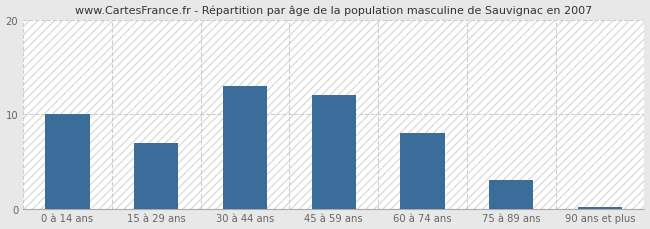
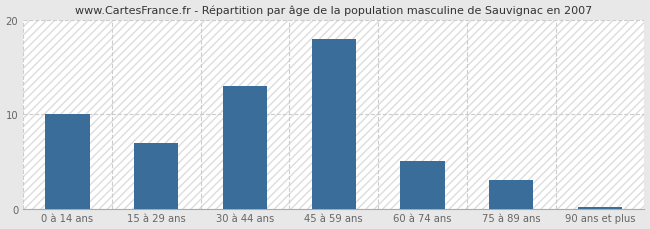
45 à 59 ans: 12.0 -> 18.0
60 à 74 ans: 8.0 -> 5.0
